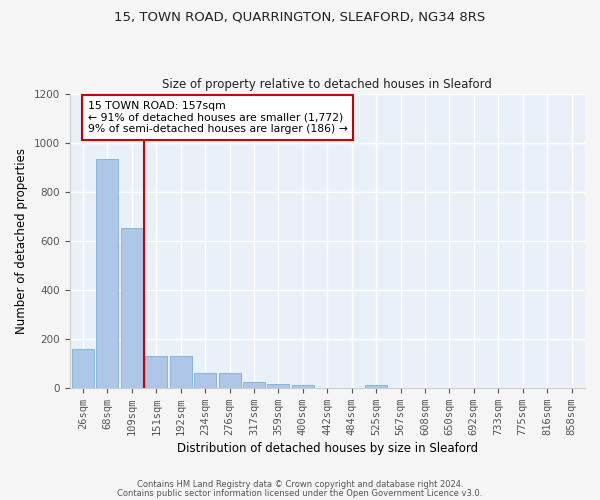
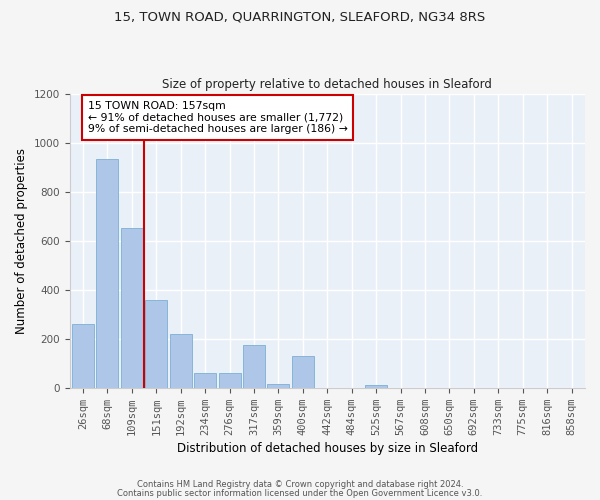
26sqm: 160 -> 260
151sqm: 130 -> 360
192sqm: 130 -> 220
317sqm: 25 -> 175
400sqm: 10 -> 130
